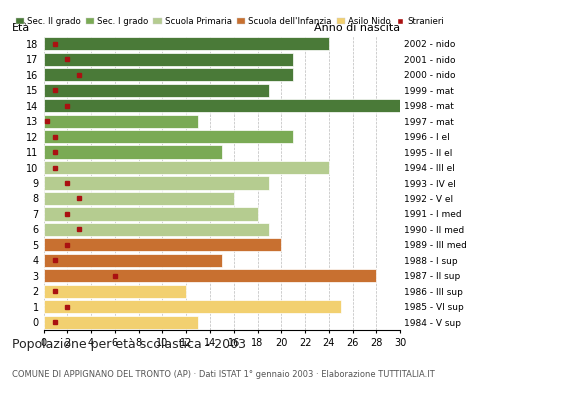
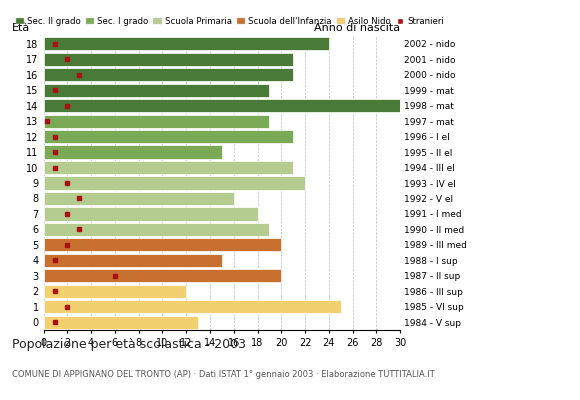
13: 13 -> 19
10: 24 -> 21
9: 19 -> 22
3: 28 -> 20
